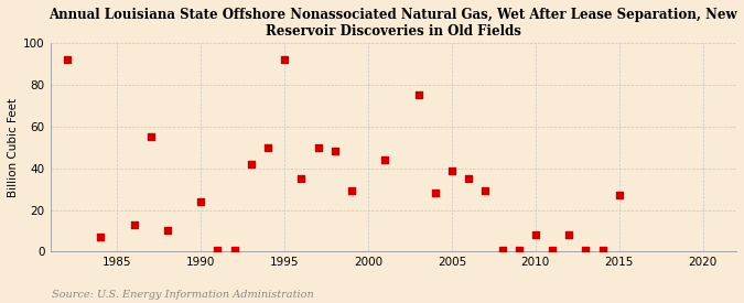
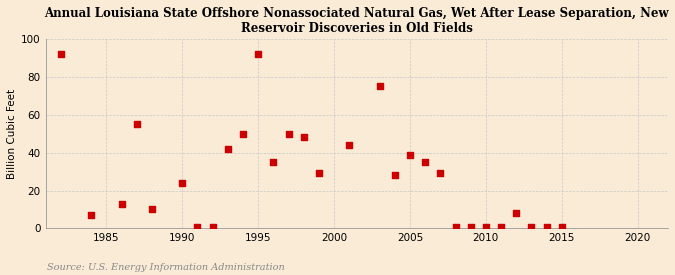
2010: 8 -> 1
2015: 27 -> 1
